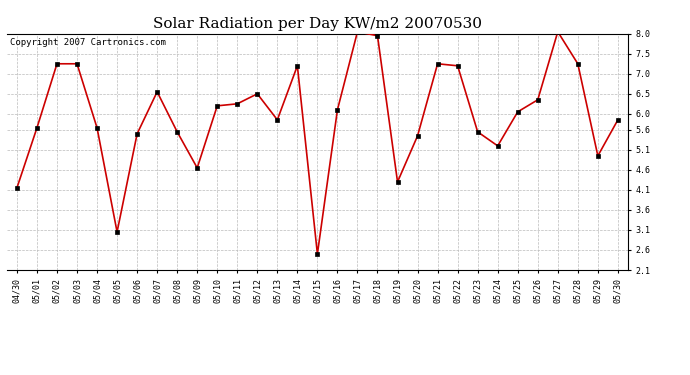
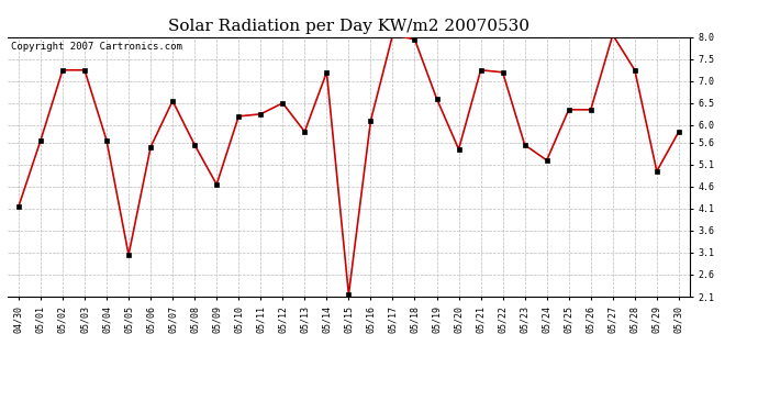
05/15: 2.50 -> 2.15
05/19: 4.30 -> 6.60
05/25: 6.05 -> 6.35
